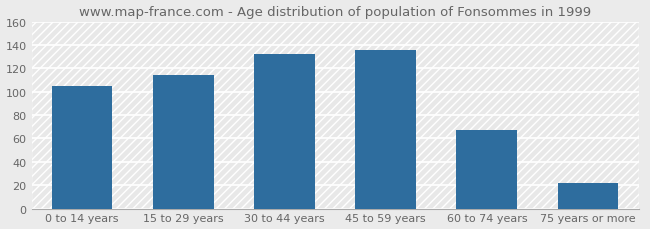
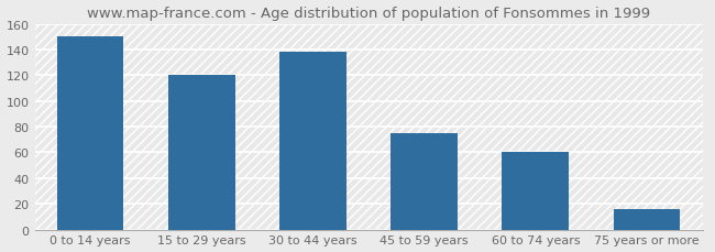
0 to 14 years: 105 -> 150
15 to 29 years: 114 -> 120
30 to 44 years: 132 -> 138
45 to 59 years: 136 -> 75
60 to 74 years: 67 -> 60
75 years or more: 22 -> 16
